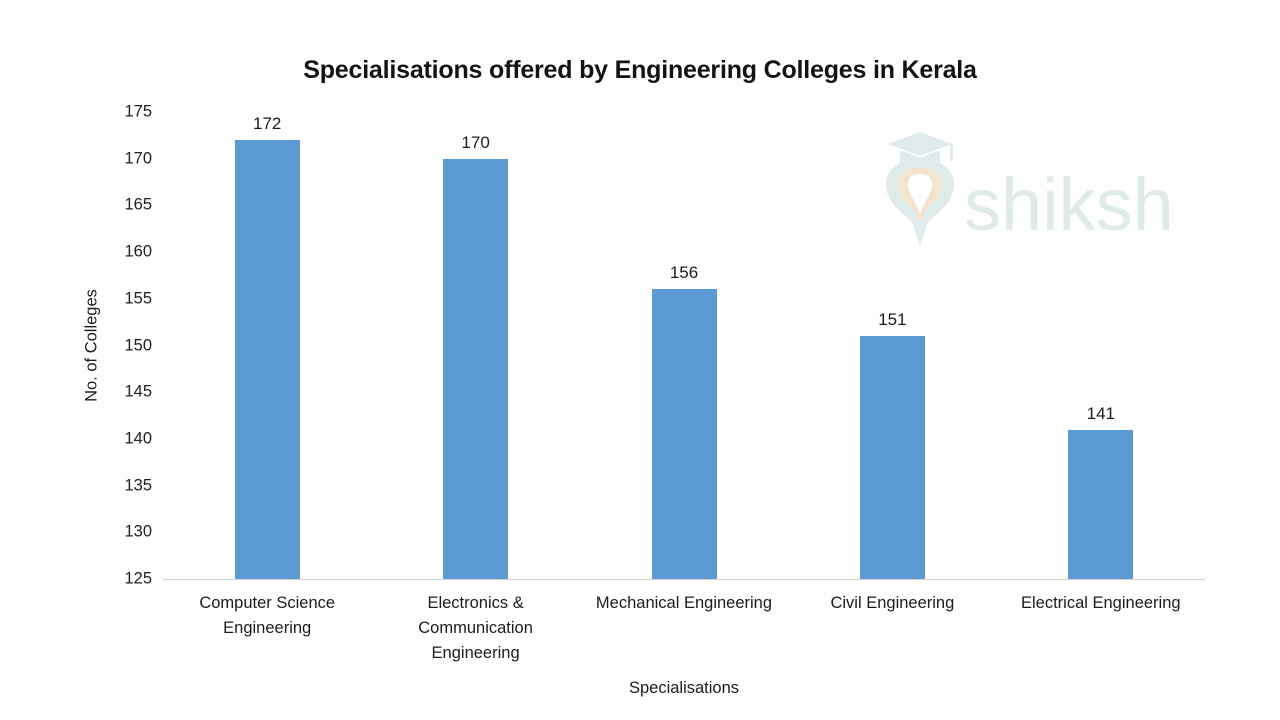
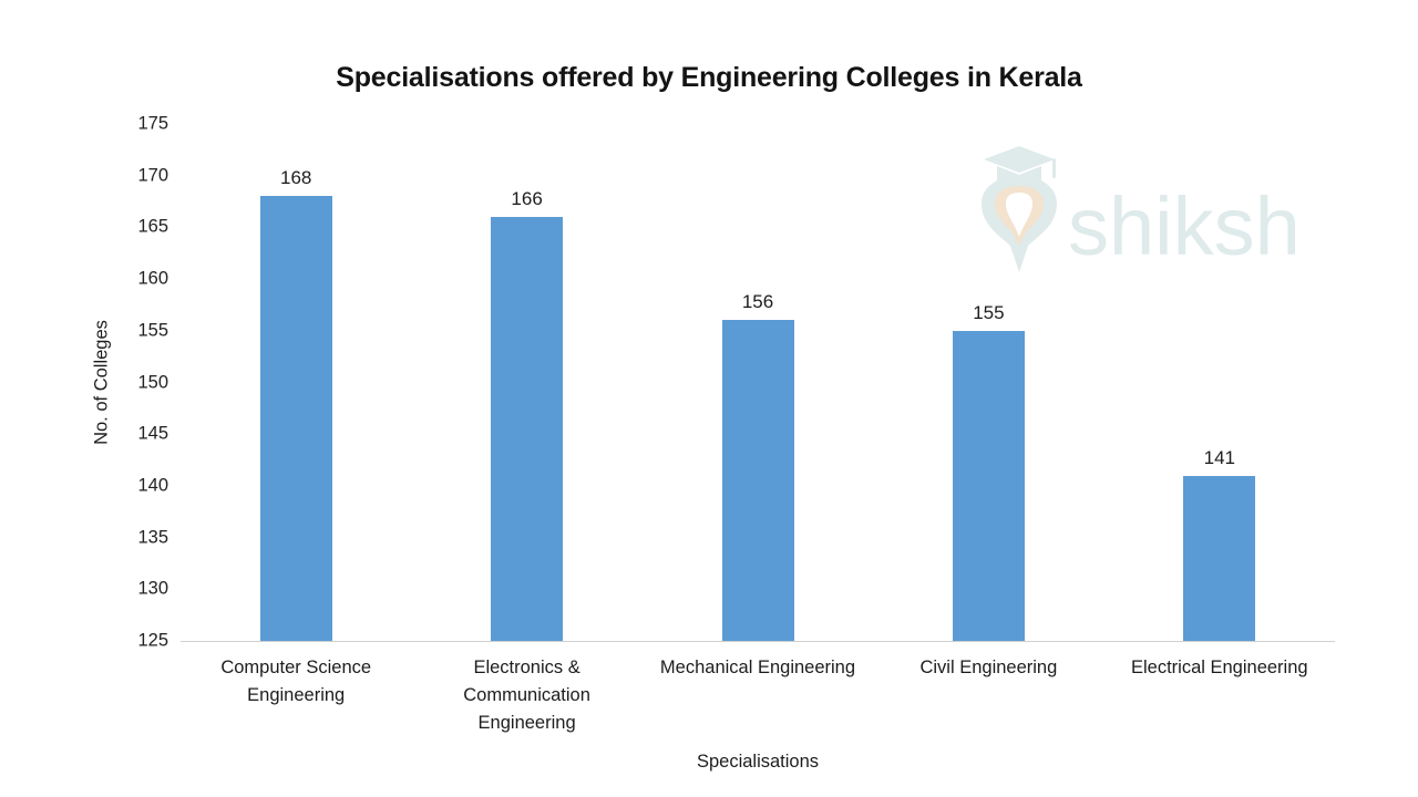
Computer Science Engineering: 172 -> 168
Electronics & Communication Engineering: 170 -> 166
Civil Engineering: 151 -> 155
